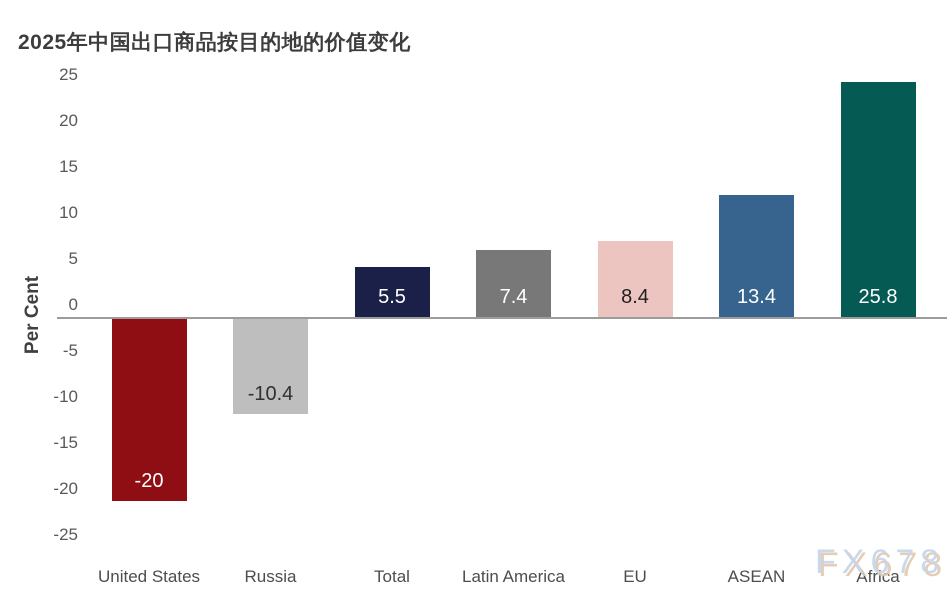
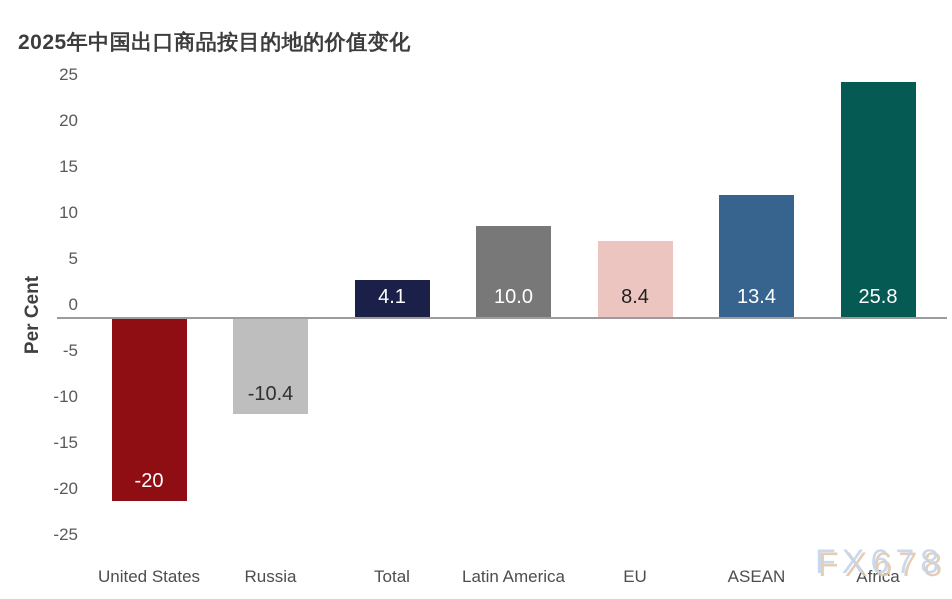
Total: 5.5 -> 4.1
Latin America: 7.4 -> 10.0
